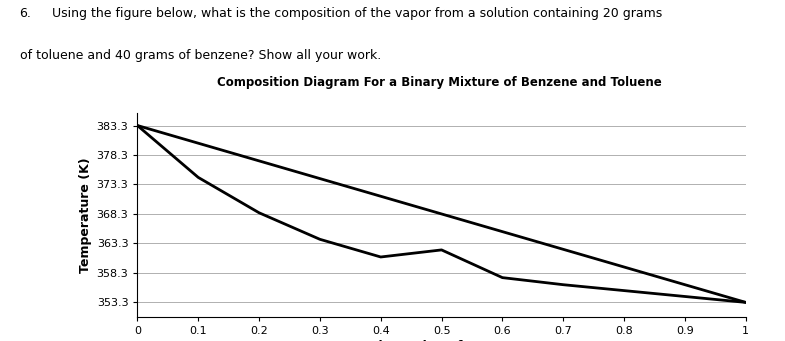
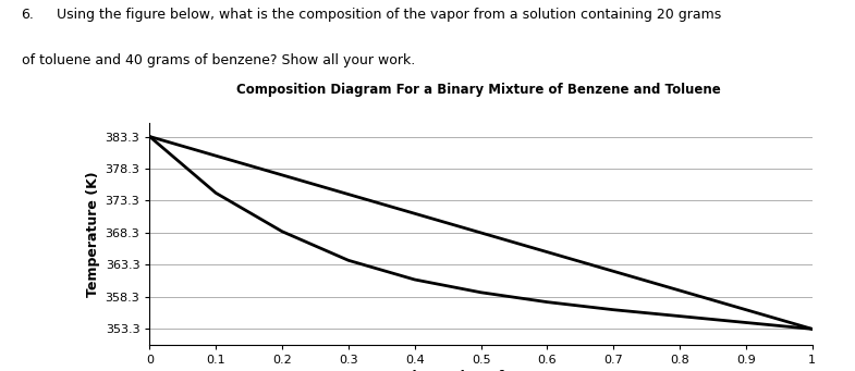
0.5: 362.2 -> 359.0
